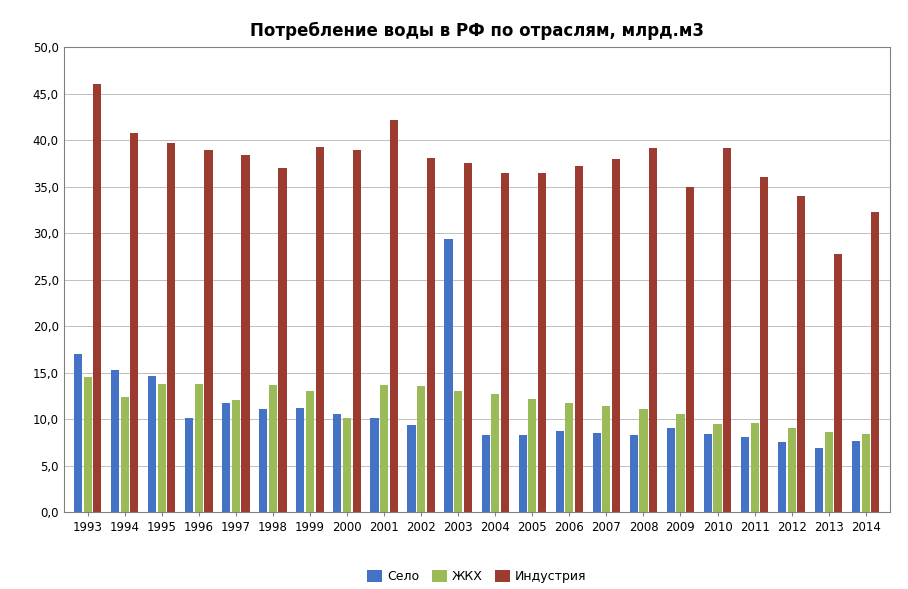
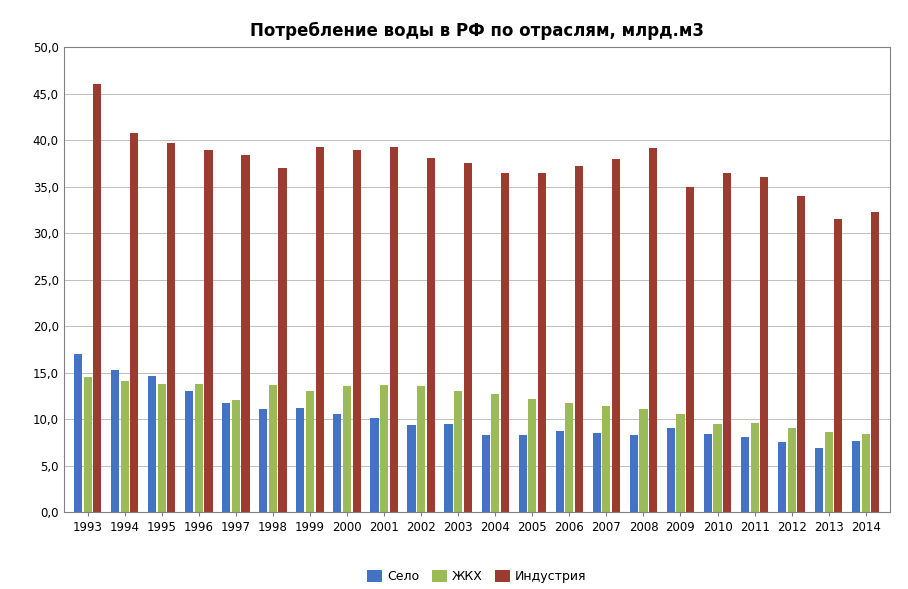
ЖКХ/1994: 12,4 -> 14,1
Село/1996: 10,2 -> 13,0
ЖКХ/2000: 10,2 -> 13,6
Индустрия/2001: 42,2 -> 39,3
Село/2003: 29,4 -> 9,5
Индустрия/2010: 39,2 -> 36,5
Индустрия/2013: 27,8 -> 31,5
